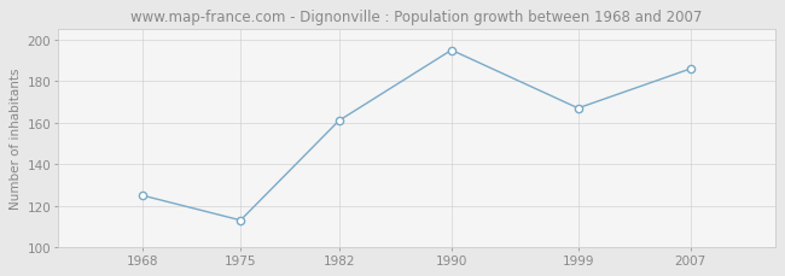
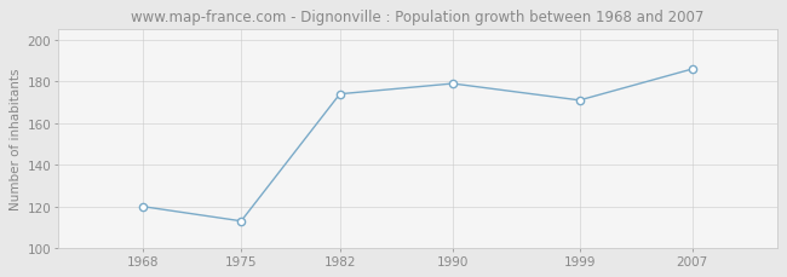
1968: 125 -> 120
1982: 161 -> 174
1990: 195 -> 179
1999: 167 -> 171
